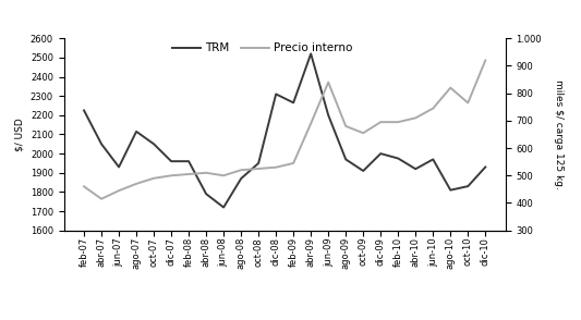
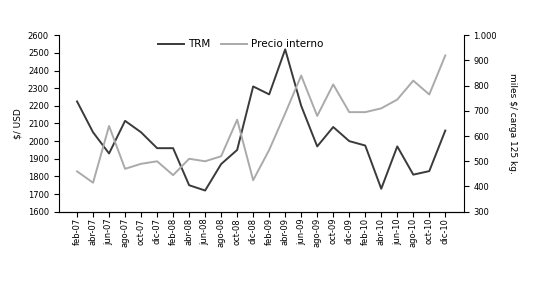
Precio interno/jun-07: 445 -> 640
Precio interno/feb-08: 505 -> 445
TRM/abr-08: 1790 -> 1750
Precio interno/oct-08: 525 -> 665
Precio interno/dic-08: 530 -> 425
TRM/oct-09: 1910 -> 2080
Precio interno/oct-09: 655 -> 805
TRM/abr-10: 1920 -> 1730
TRM/dic-10: 1930 -> 2060
